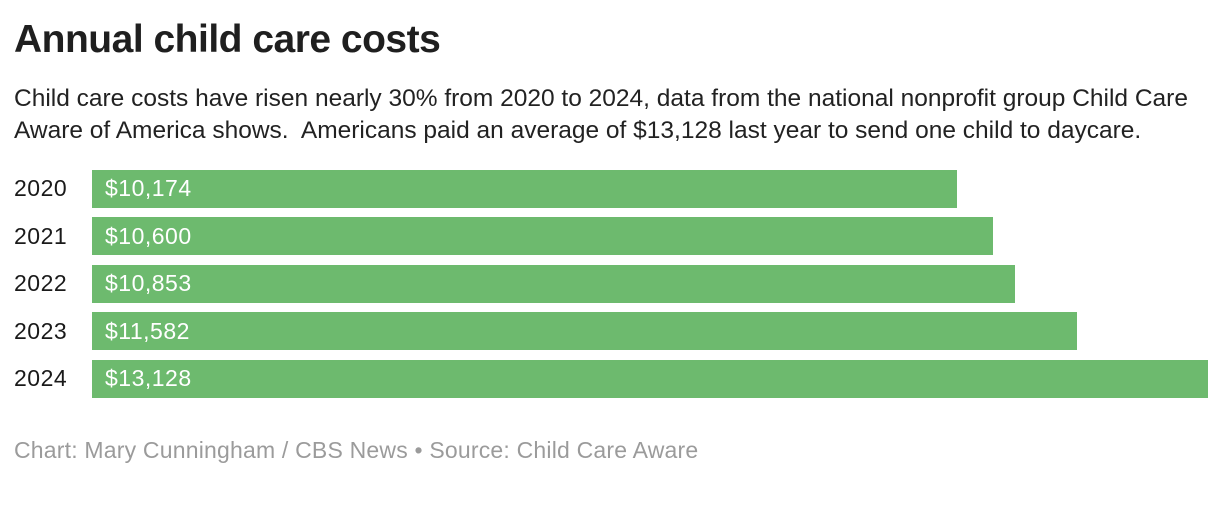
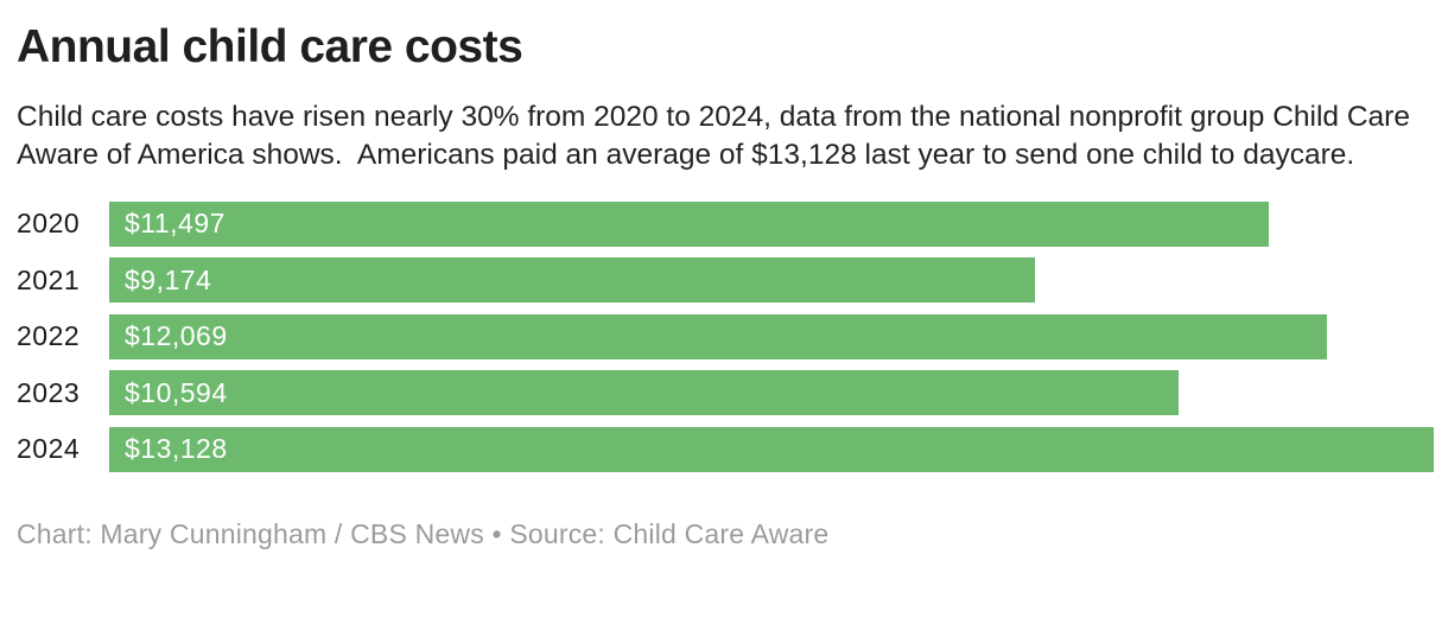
2020: $10,174 -> $11,497
2021: $10,600 -> $9,174
2022: $10,853 -> $12,069
2023: $11,582 -> $10,594
